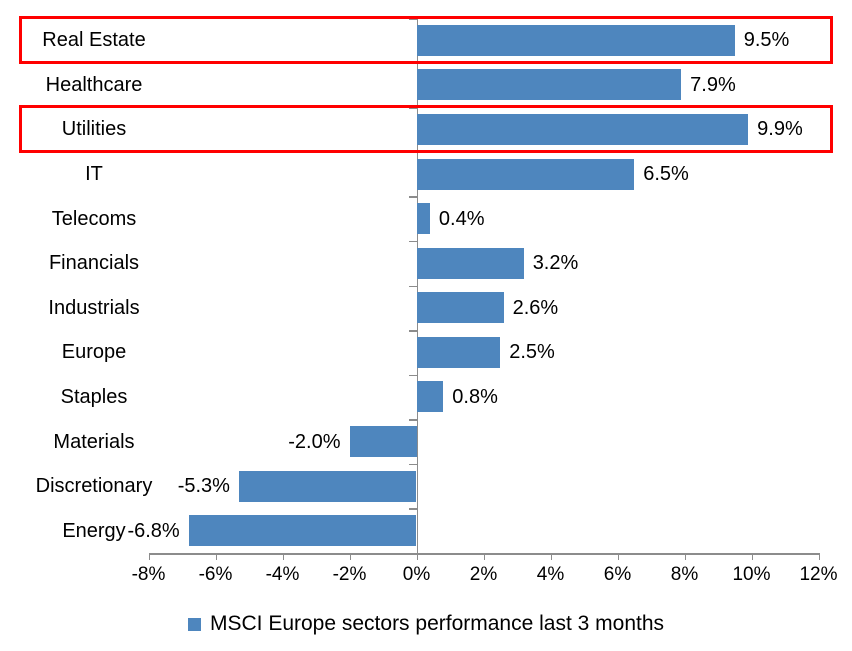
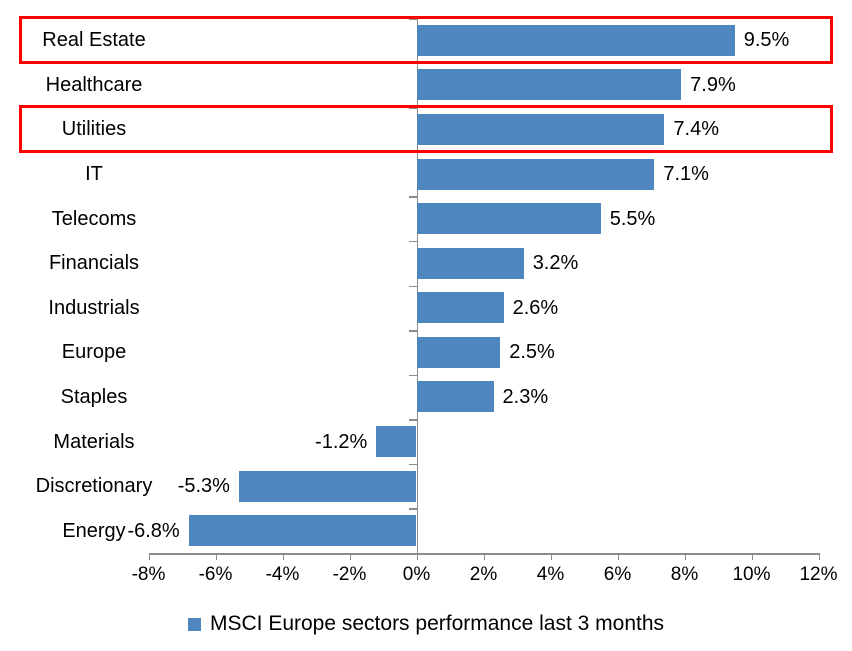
Utilities: 9.9% -> 7.4%
IT: 6.5% -> 7.1%
Telecoms: 0.4% -> 5.5%
Staples: 0.8% -> 2.3%
Materials: -2.0% -> -1.2%
